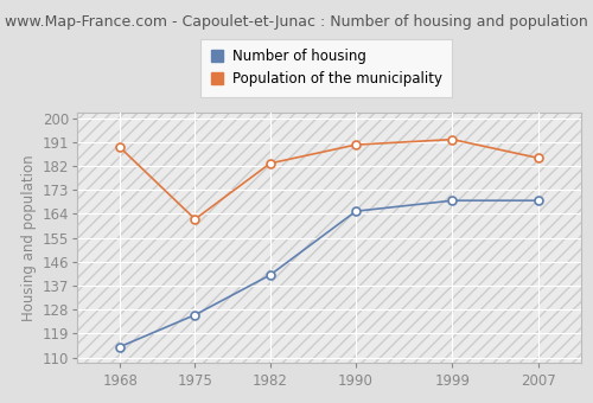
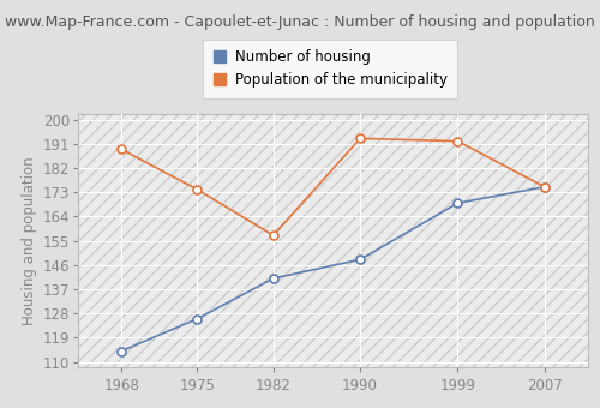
Population of the municipality/1975: 162 -> 174
Population of the municipality/1982: 183 -> 157
Number of housing/1990: 165 -> 148
Population of the municipality/1990: 190 -> 193
Number of housing/2007: 169 -> 175
Population of the municipality/2007: 185 -> 175
